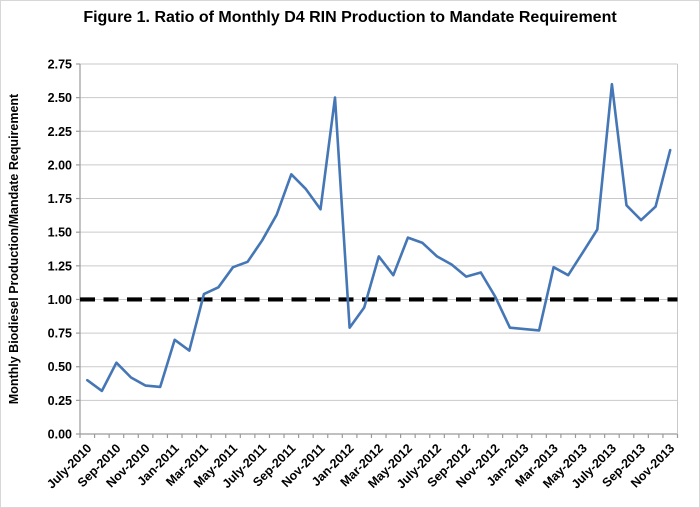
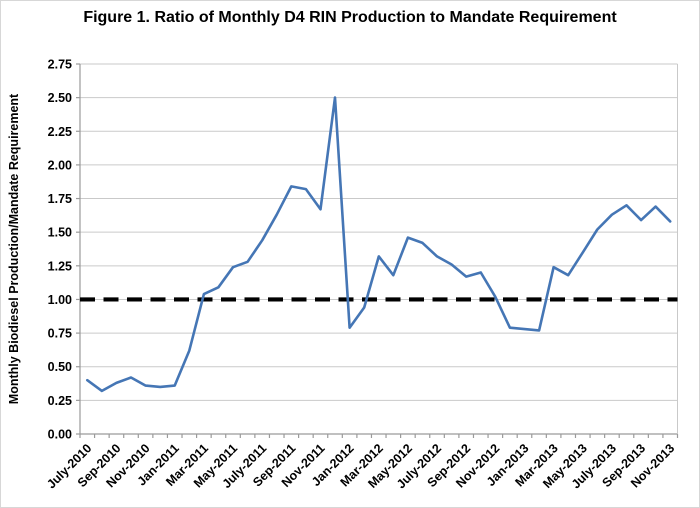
Sep-2010: 0.53 -> 0.38
Jan-2011: 0.70 -> 0.36
Sep-2011: 1.93 -> 1.84
July-2013: 2.60 -> 1.63
Nov-2013: 2.11 -> 1.58
